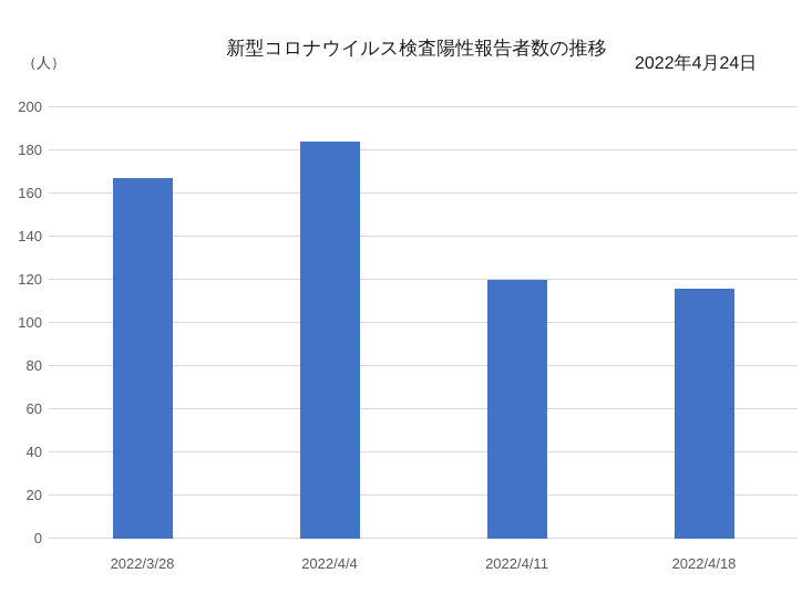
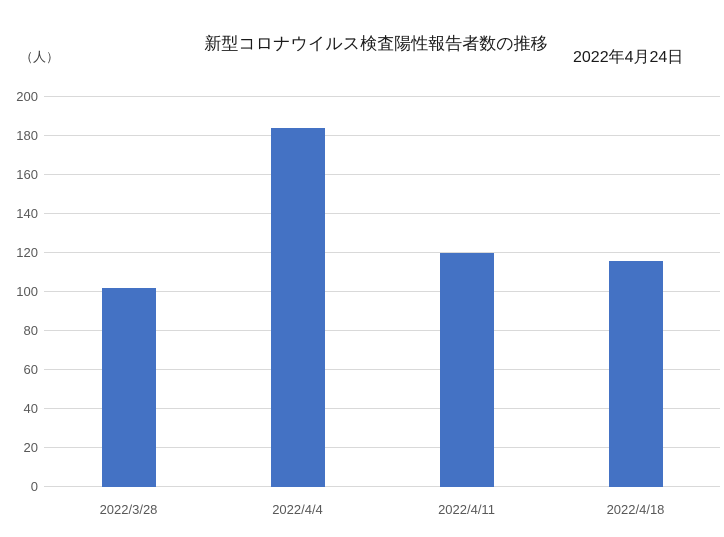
2022/3/28: 167 -> 102
